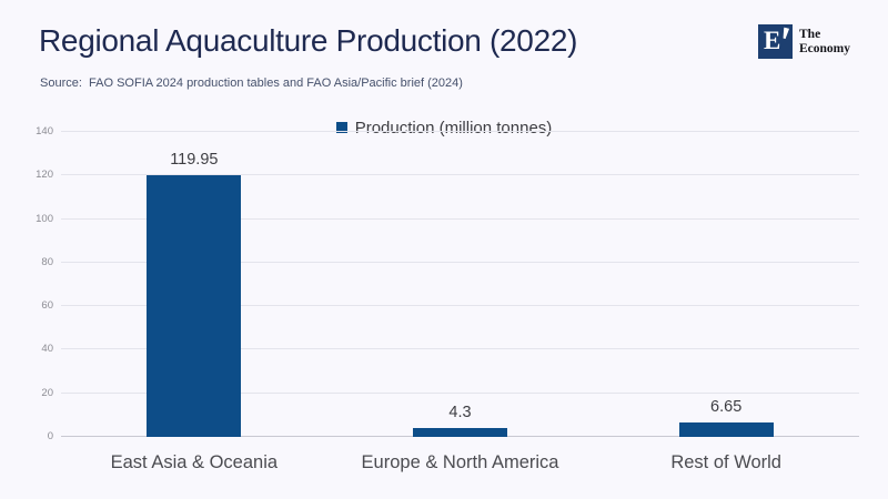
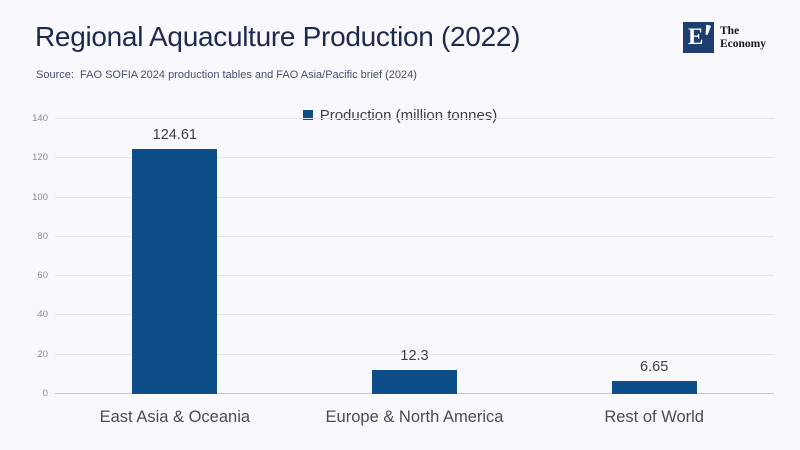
East Asia & Oceania: 119.95 -> 124.61
Europe & North America: 4.3 -> 12.3
